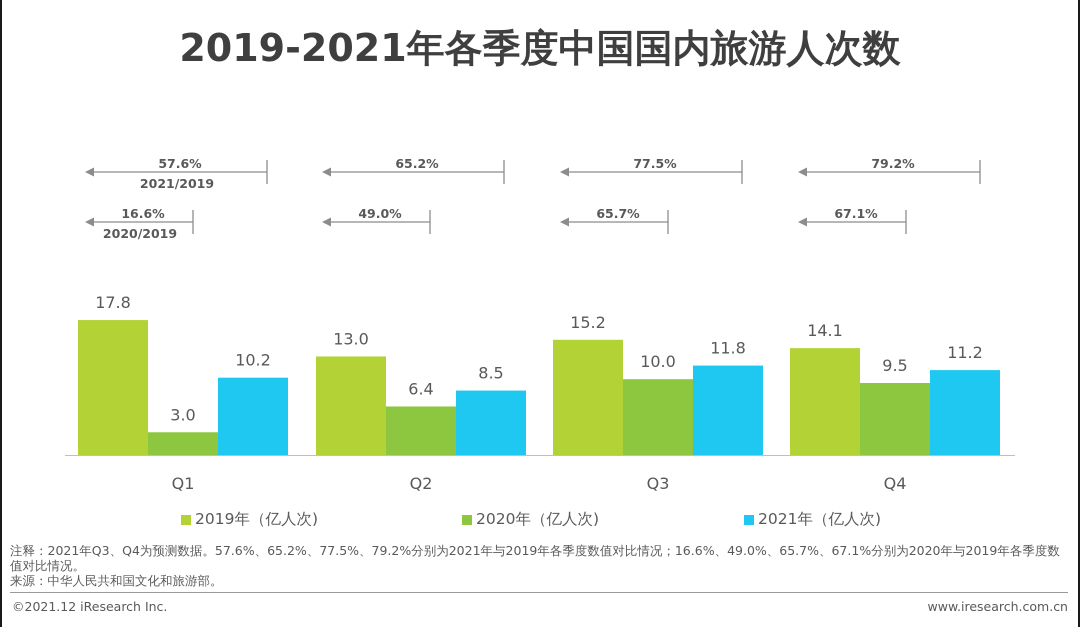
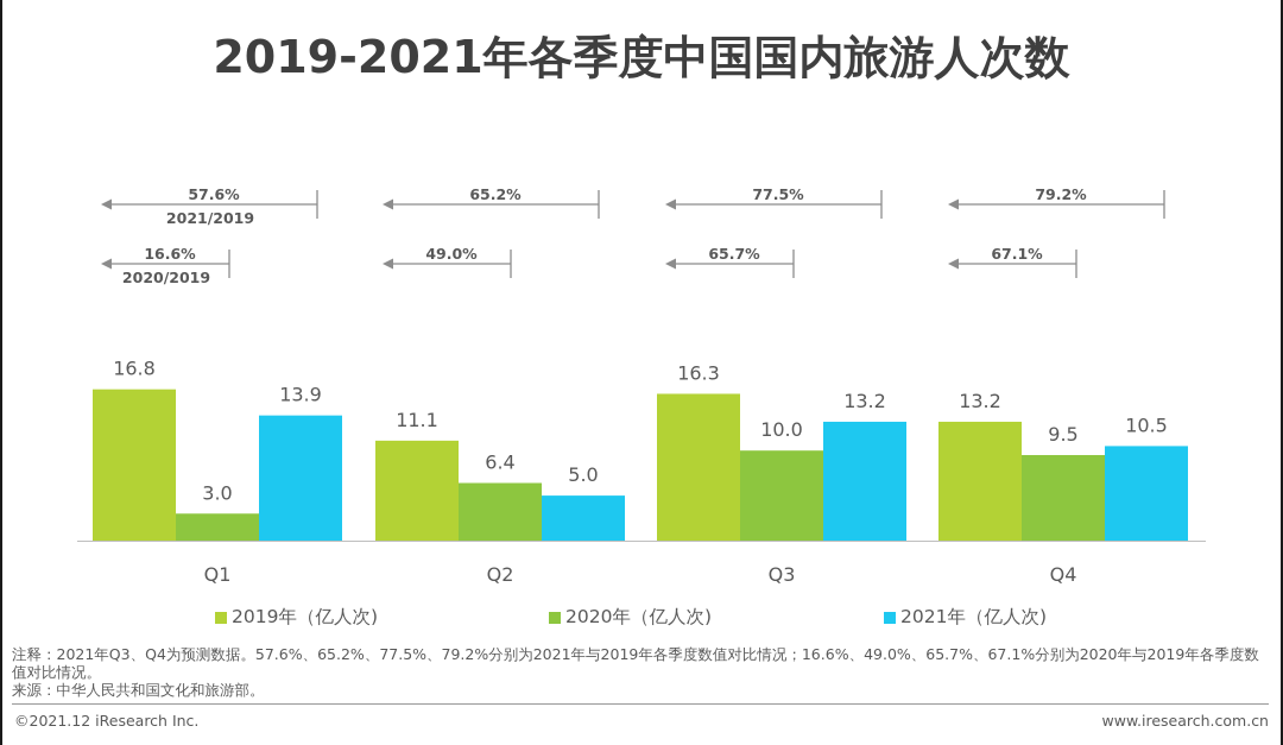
2019年（亿人次)/Q1: 17.8 -> 16.8
2021年（亿人次)/Q1: 10.2 -> 13.9
2019年（亿人次)/Q2: 13.0 -> 11.1
2021年（亿人次)/Q2: 8.5 -> 5.0
2019年（亿人次)/Q3: 15.2 -> 16.3
2021年（亿人次)/Q3: 11.8 -> 13.2
2019年（亿人次)/Q4: 14.1 -> 13.2
2021年（亿人次)/Q4: 11.2 -> 10.5
